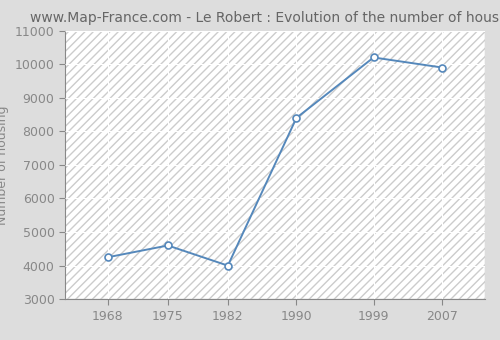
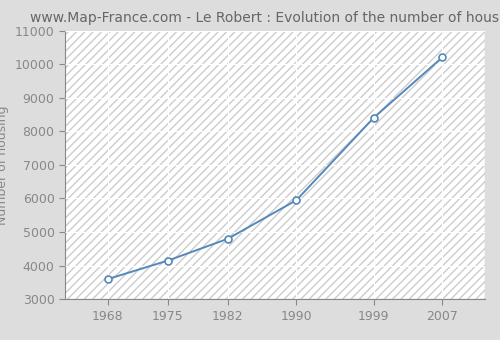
1968: 4250 -> 3600
1975: 4600 -> 4150
1982: 4000 -> 4800
1990: 8400 -> 5950
1999: 10200 -> 8400
2007: 9900 -> 10200
